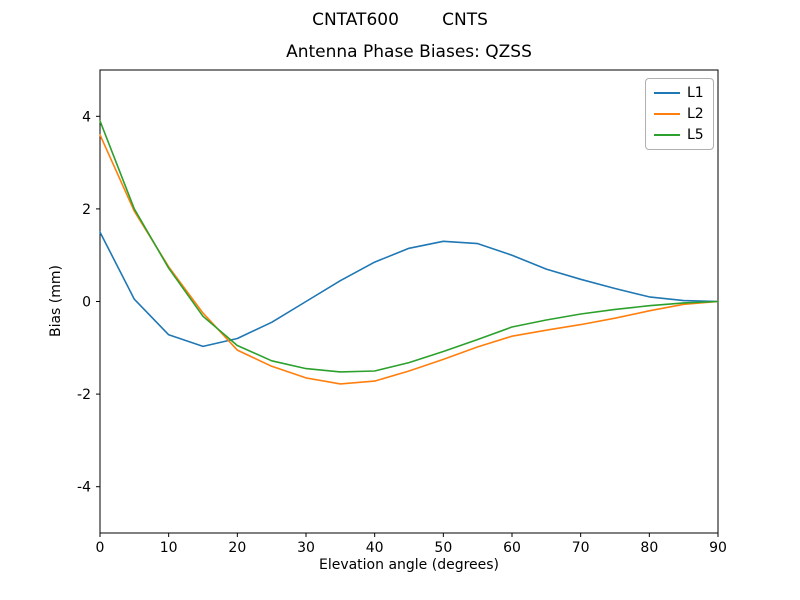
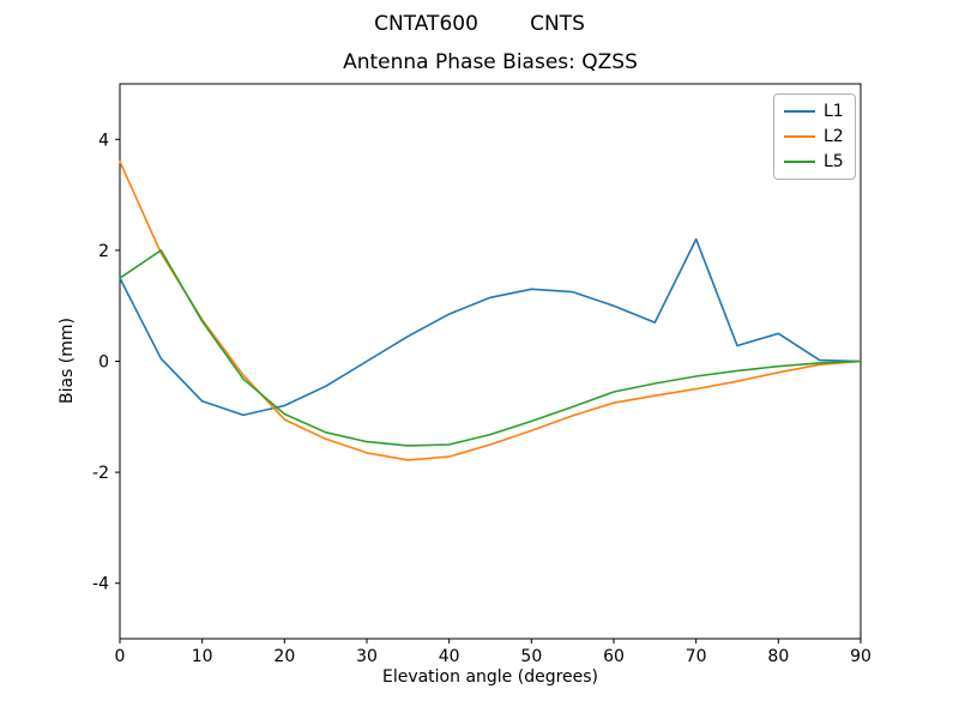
L5/0: 3.9 -> 1.5
L1/70: 0.5 -> 2.2
L1/80: 0.1 -> 0.5
